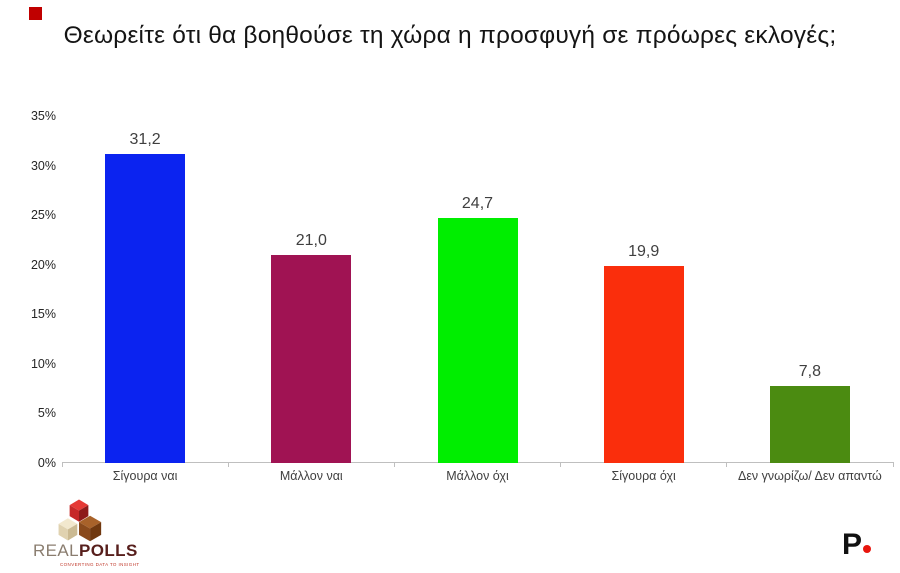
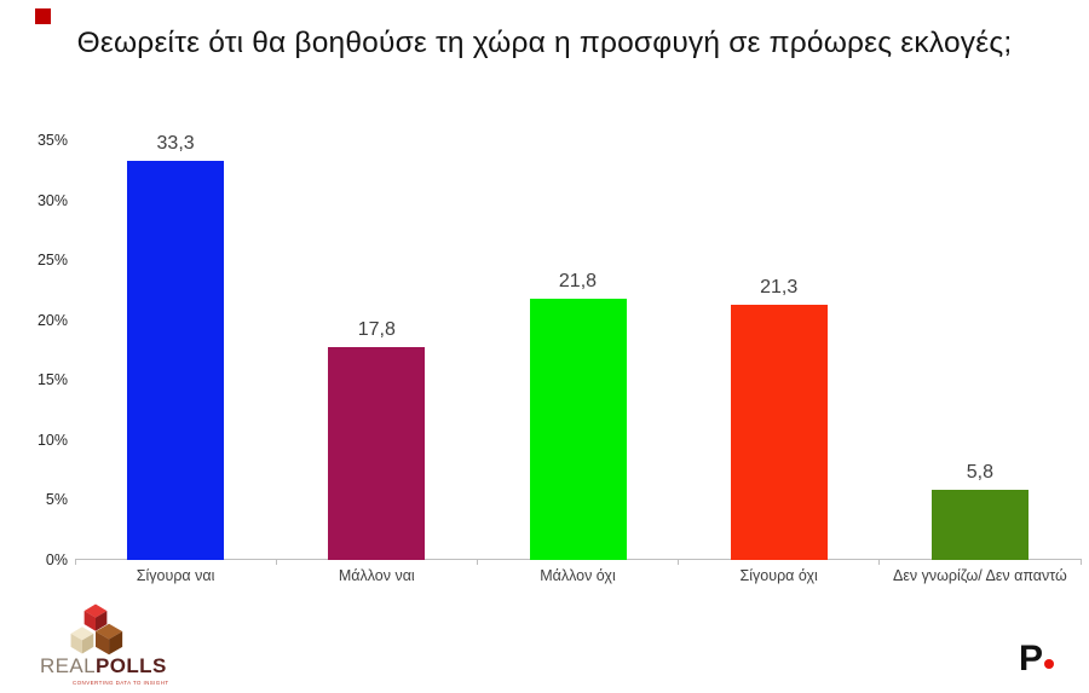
Σίγουρα ναι: 31,2 -> 33,3
Μάλλον ναι: 21,0 -> 17,8
Μάλλον όχι: 24,7 -> 21,8
Σίγουρα όχι: 19,9 -> 21,3
Δεν γνωρίζω/ Δεν απαντώ: 7,8 -> 5,8
